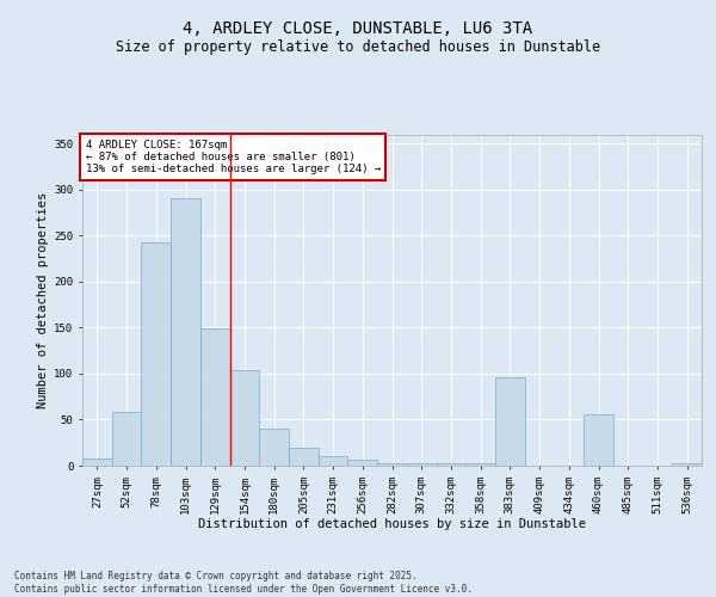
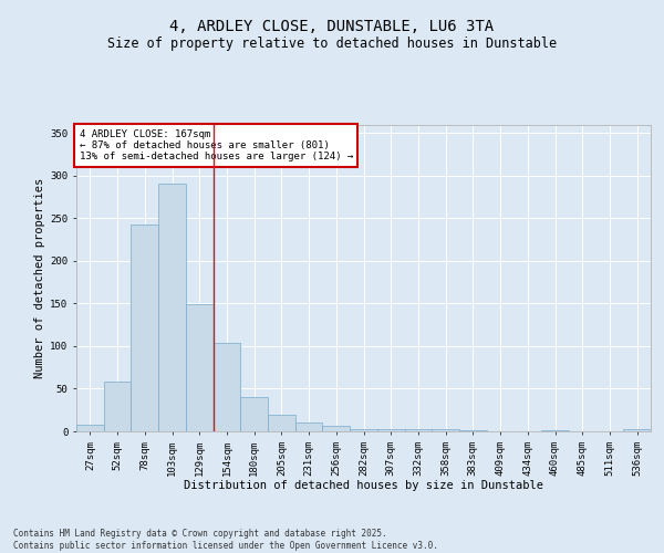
383sqm: 96 -> 1
460sqm: 56 -> 1
